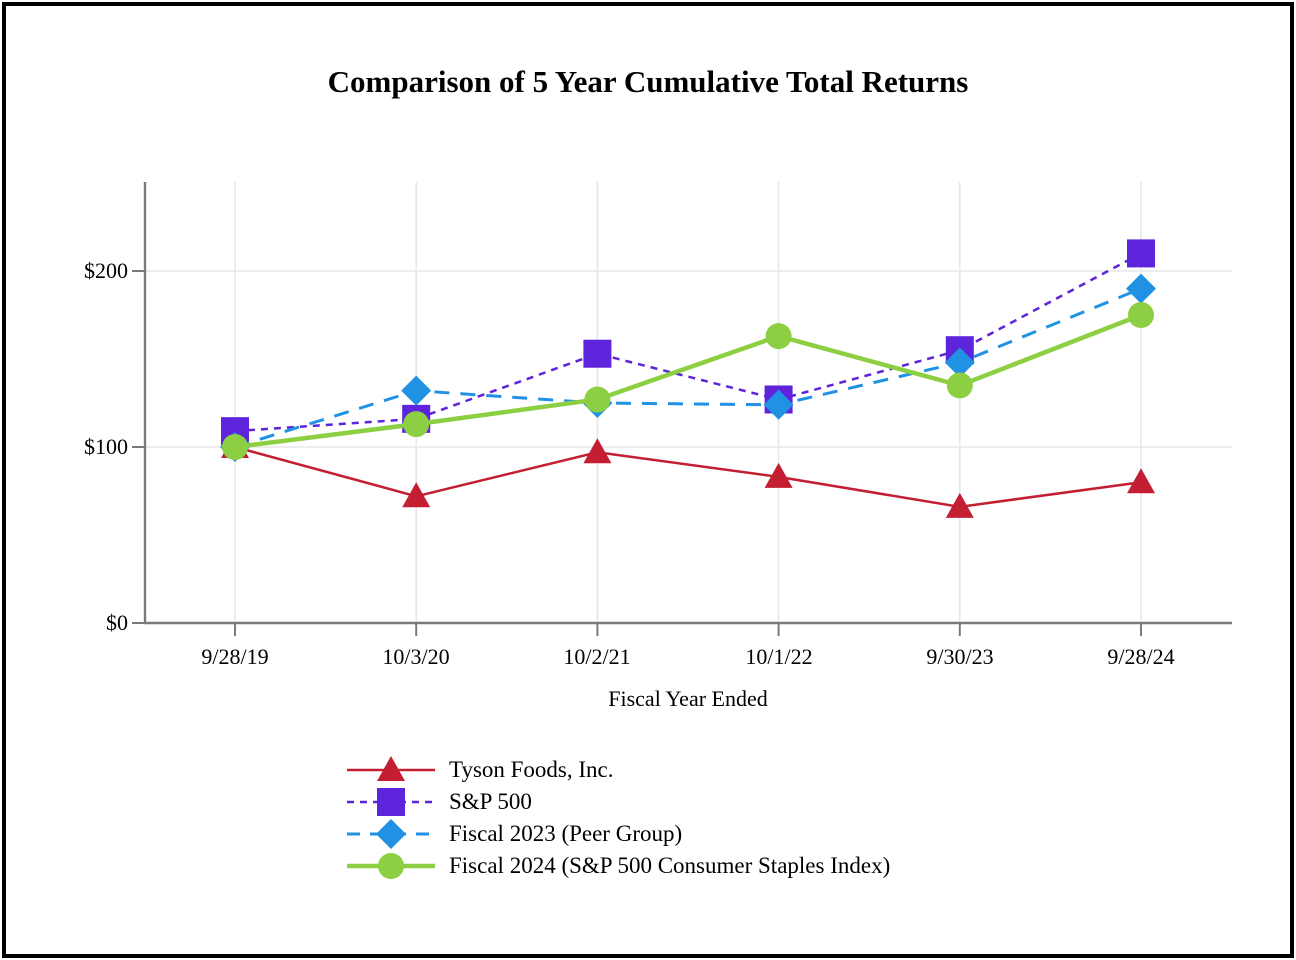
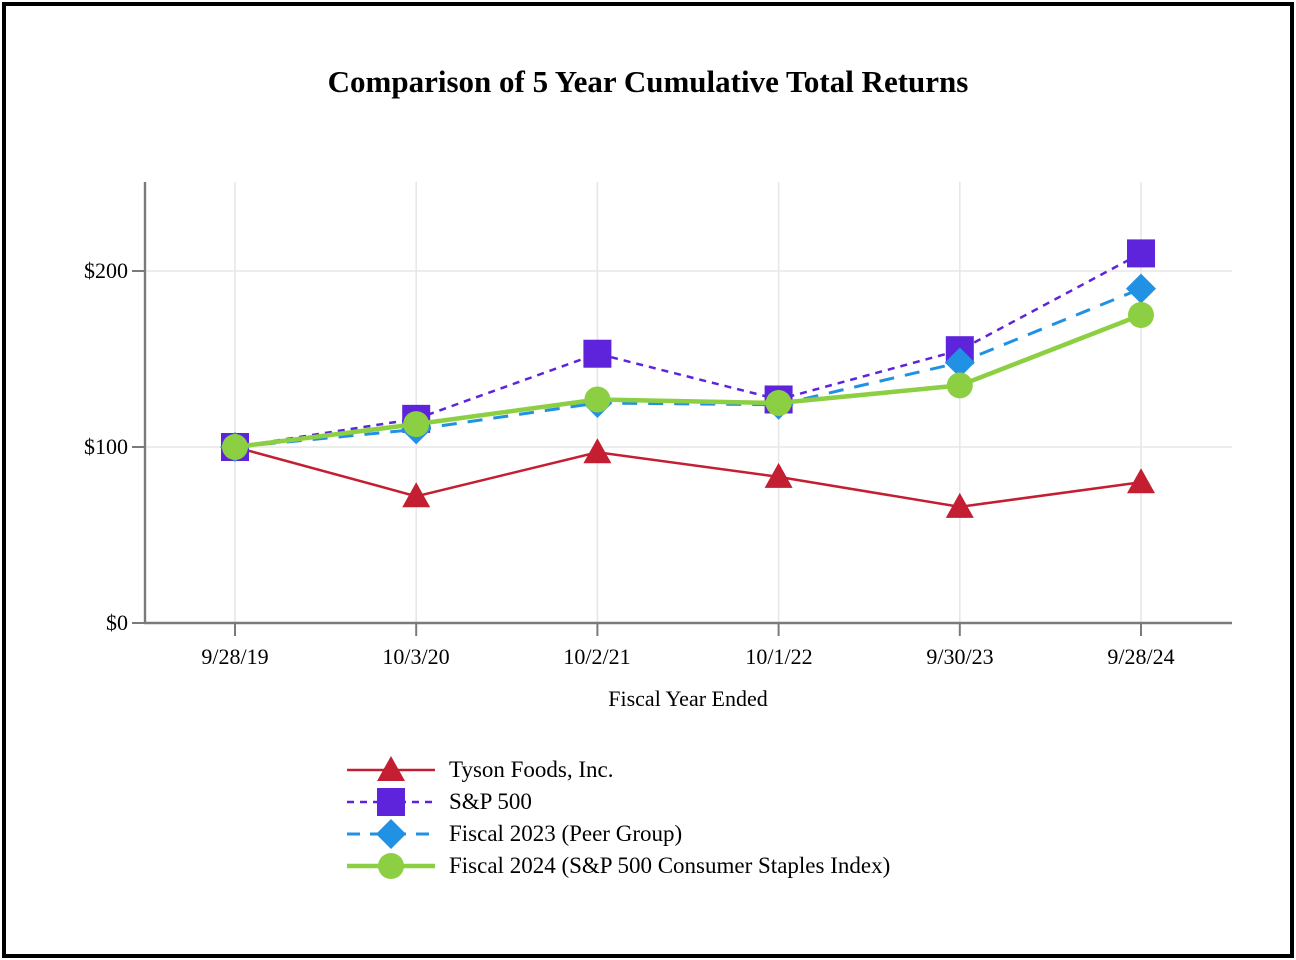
S&P 500/9/28/19: $109 -> $100
Fiscal 2023 (Peer Group)/10/3/20: $132 -> $110
Fiscal 2024 (S&P 500 Consumer Staples Index)/10/1/22: $163 -> $125
